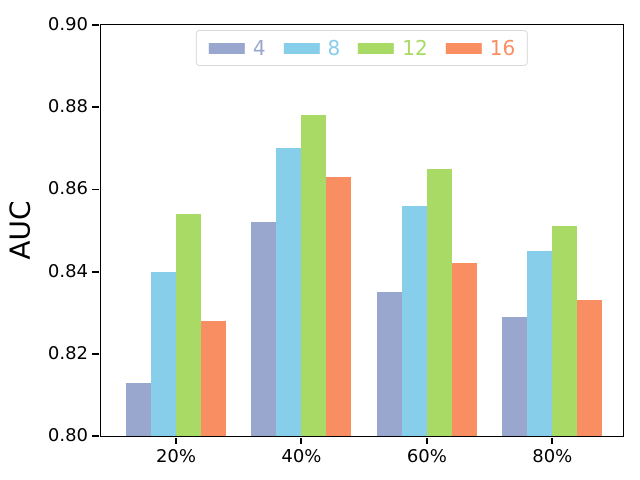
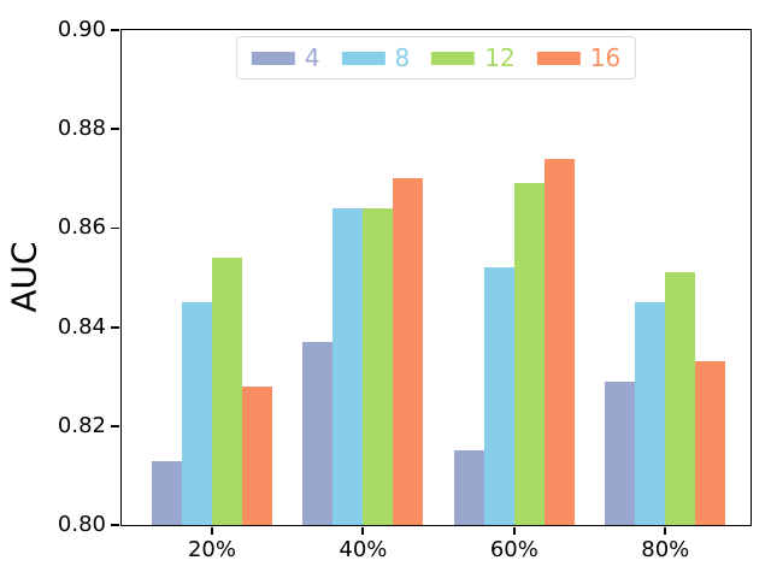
8/20%: 0.840 -> 0.845
4/40%: 0.852 -> 0.837
8/40%: 0.870 -> 0.864
12/40%: 0.878 -> 0.864
16/40%: 0.863 -> 0.870
4/60%: 0.835 -> 0.815
8/60%: 0.856 -> 0.852
12/60%: 0.865 -> 0.869
16/60%: 0.842 -> 0.874
